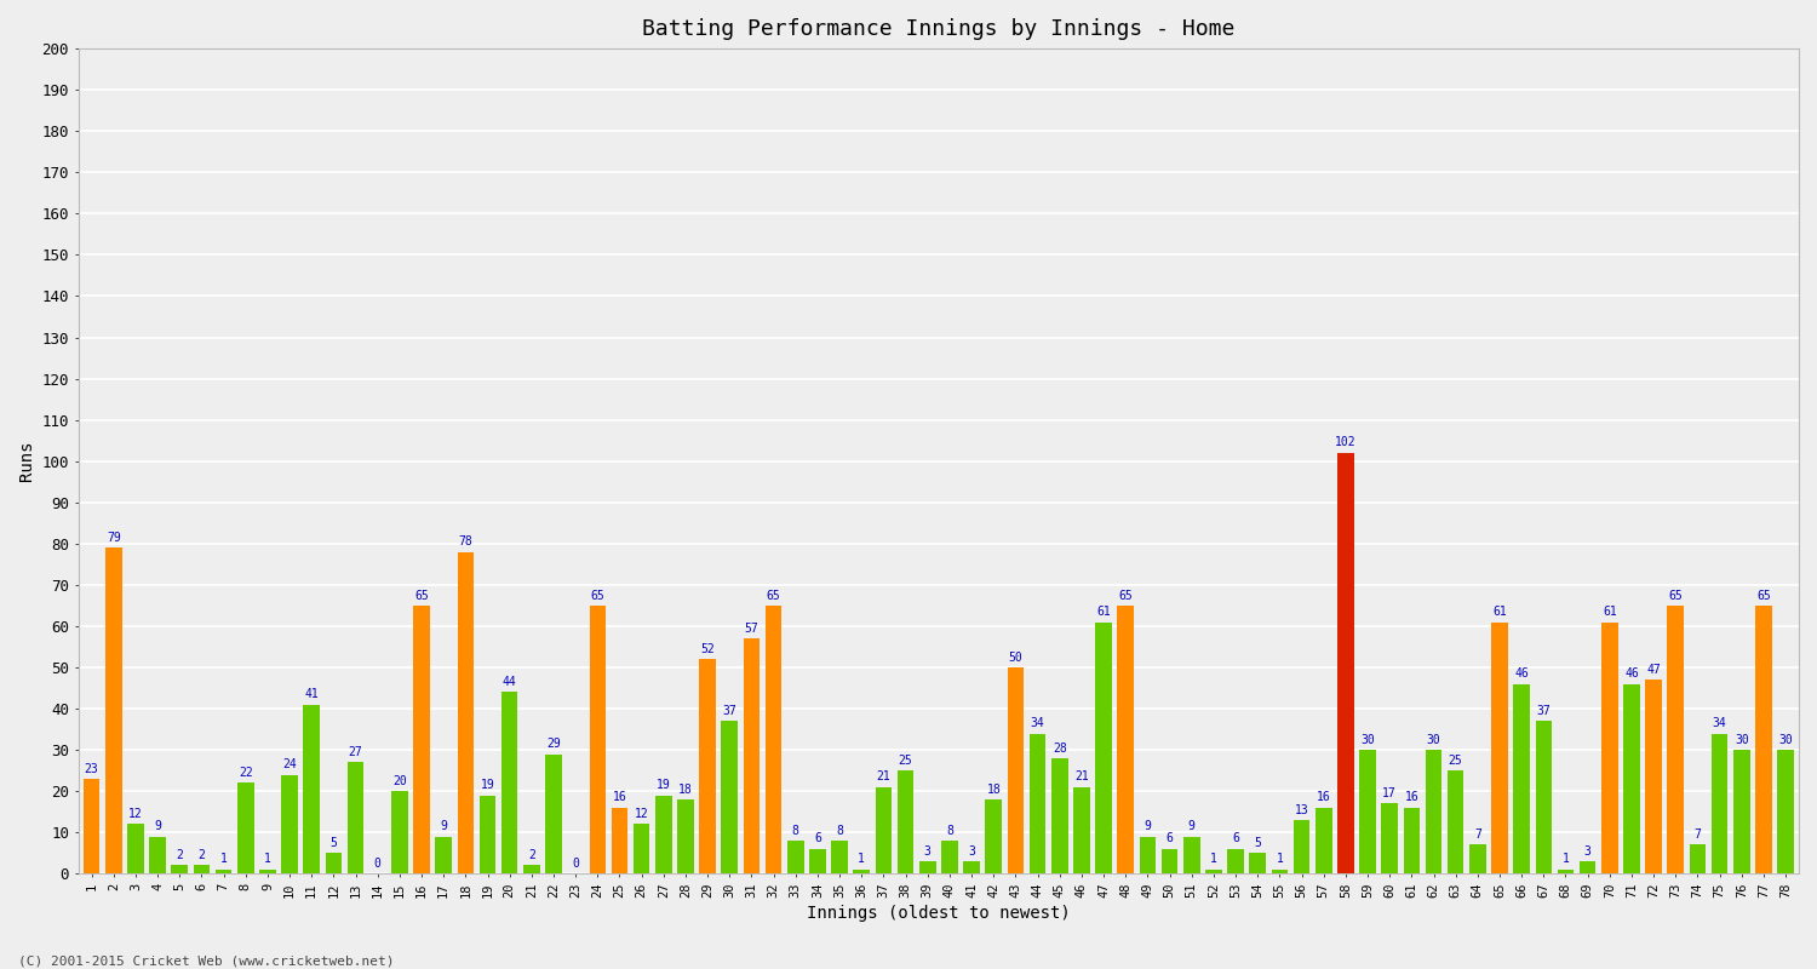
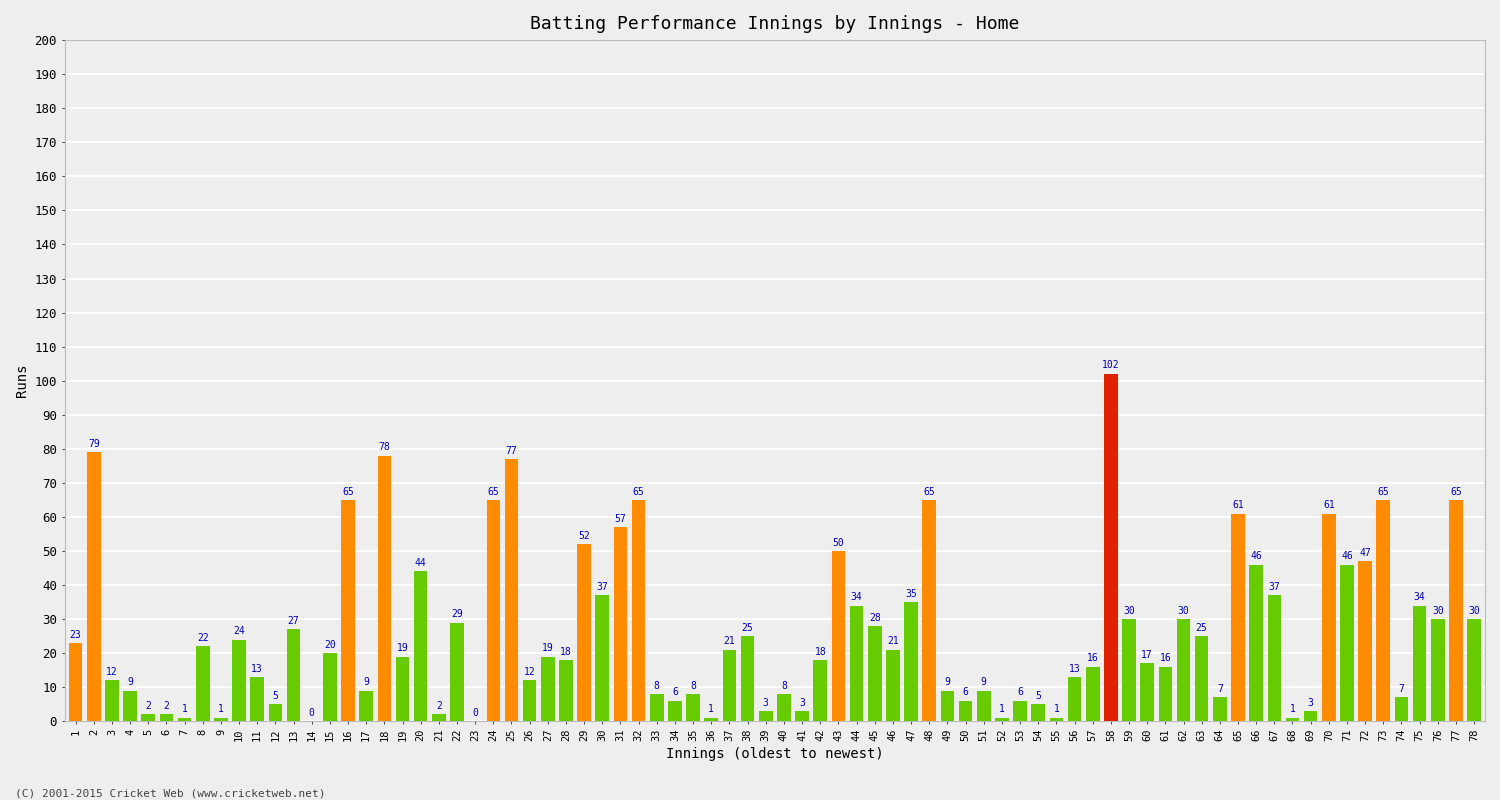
11: 41 -> 13
25: 16 -> 77
47: 61 -> 35
